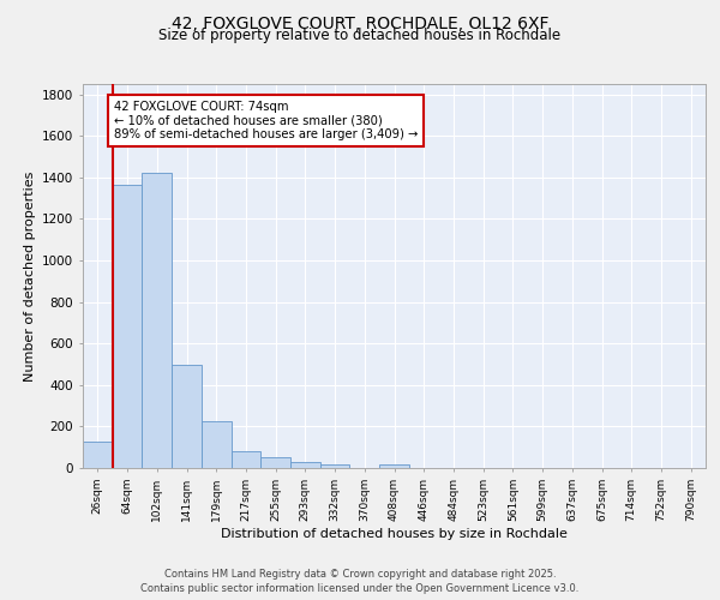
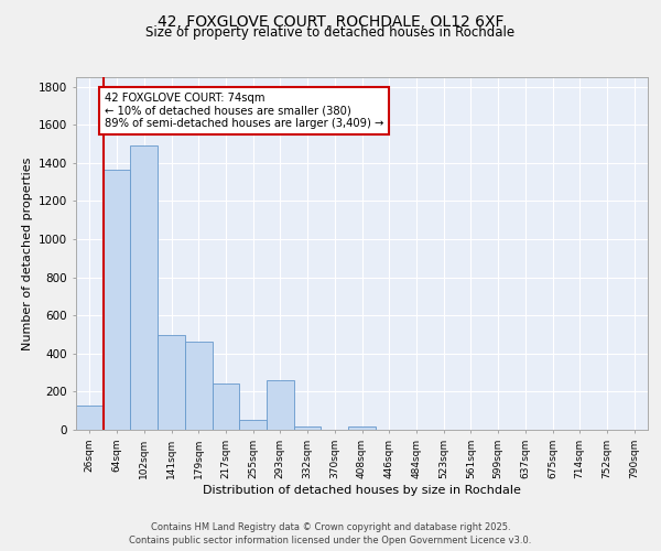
102sqm: 1420 -> 1490
179sqm: 220 -> 460
217sqm: 80 -> 240
293sqm: 30 -> 260
